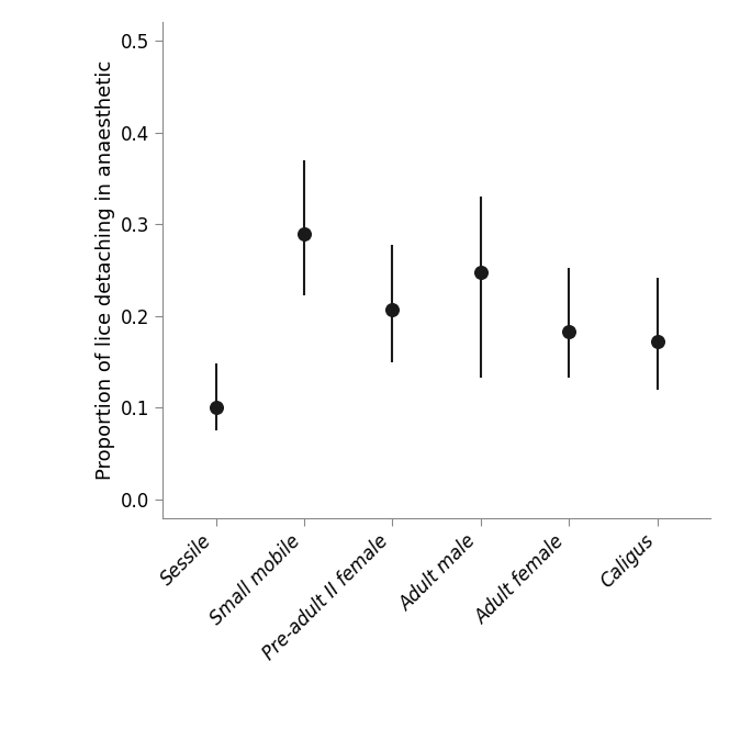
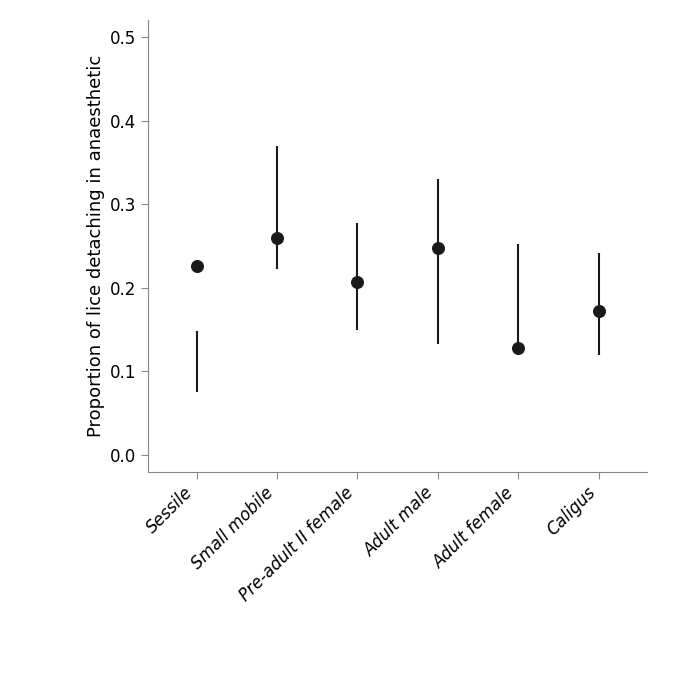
Sessile: 0.100 -> 0.226
Small mobile: 0.290 -> 0.260
Adult female: 0.183 -> 0.128
